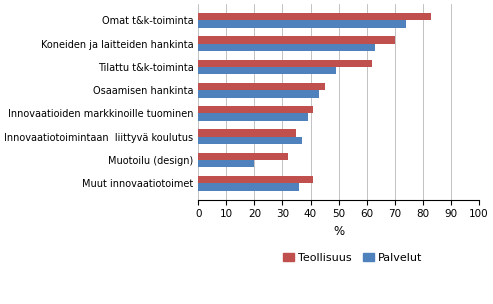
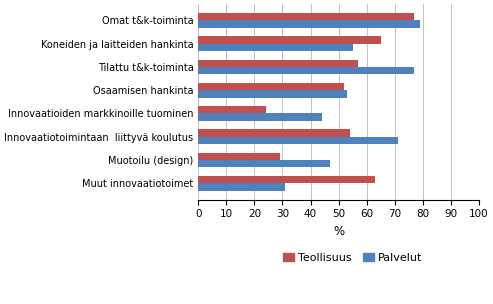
Teollisuus/Omat t&k-toiminta: 83 -> 77
Palvelut/Omat t&k-toiminta: 74 -> 79
Teollisuus/Koneiden ja laitteiden hankinta: 70 -> 65
Palvelut/Koneiden ja laitteiden hankinta: 63 -> 55
Teollisuus/Tilattu t&k-toiminta: 62 -> 57
Palvelut/Tilattu t&k-toiminta: 49 -> 77
Teollisuus/Osaamisen hankinta: 45 -> 52
Palvelut/Osaamisen hankinta: 43 -> 53
Teollisuus/Innovaatioiden markkinoille tuominen: 41 -> 24
Palvelut/Innovaatioiden markkinoille tuominen: 39 -> 44
Teollisuus/Innovaatiotoimintaan liittyvä koulutus: 35 -> 54
Palvelut/Innovaatiotoimintaan liittyvä koulutus: 37 -> 71
Teollisuus/Muotoilu (design): 32 -> 29
Palvelut/Muotoilu (design): 20 -> 47
Teollisuus/Muut innovaatiotoimet: 41 -> 63
Palvelut/Muut innovaatiotoimet: 36 -> 31
